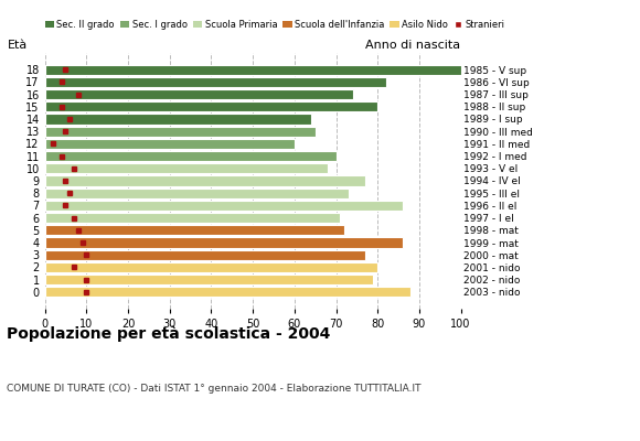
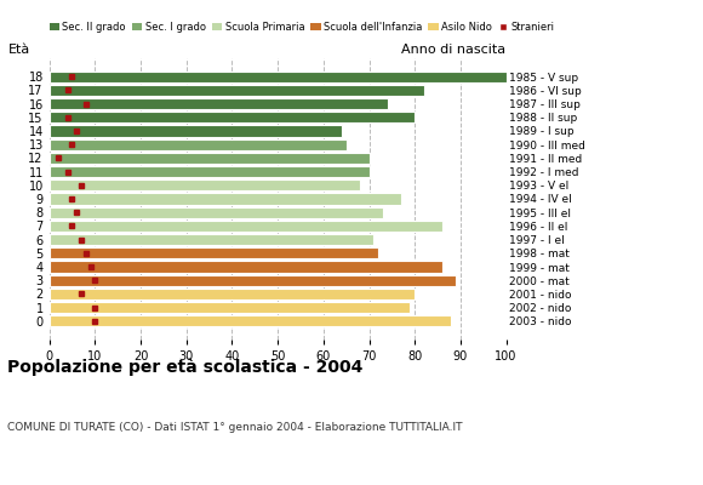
12: 60 -> 70
3: 77 -> 89
